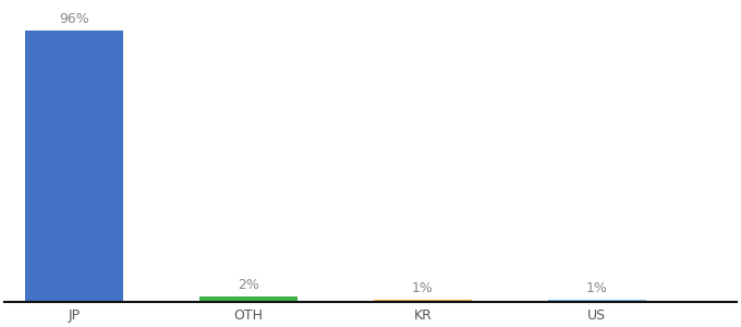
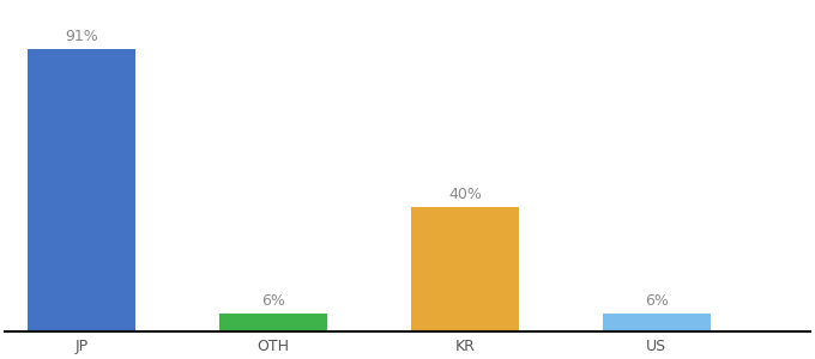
JP: 96% -> 91%
OTH: 2% -> 6%
KR: 1% -> 40%
US: 1% -> 6%
